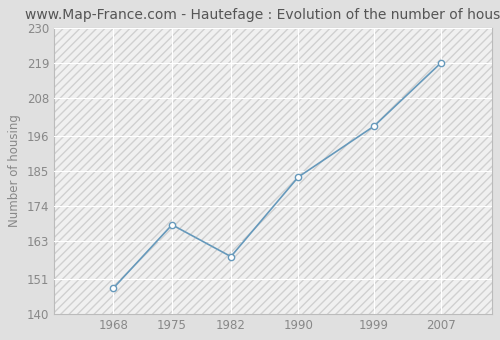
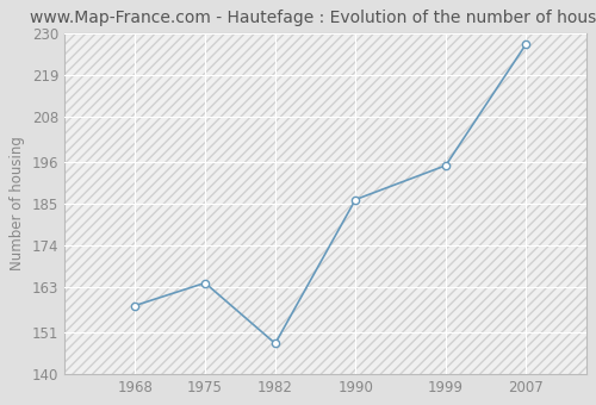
1968: 148 -> 158
1975: 168 -> 164
1982: 158 -> 148
1990: 183 -> 186
1999: 199 -> 195
2007: 219 -> 227
